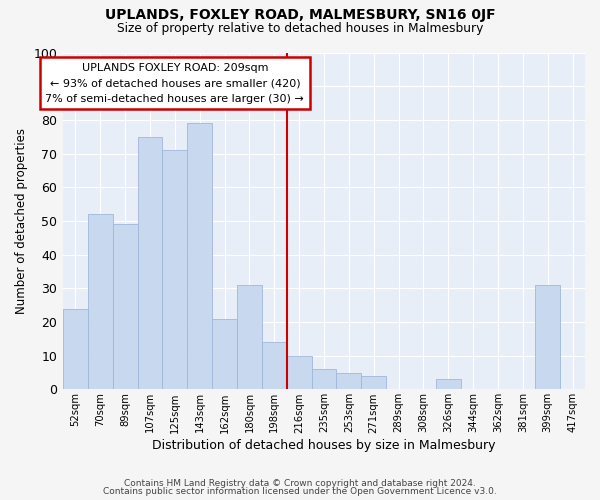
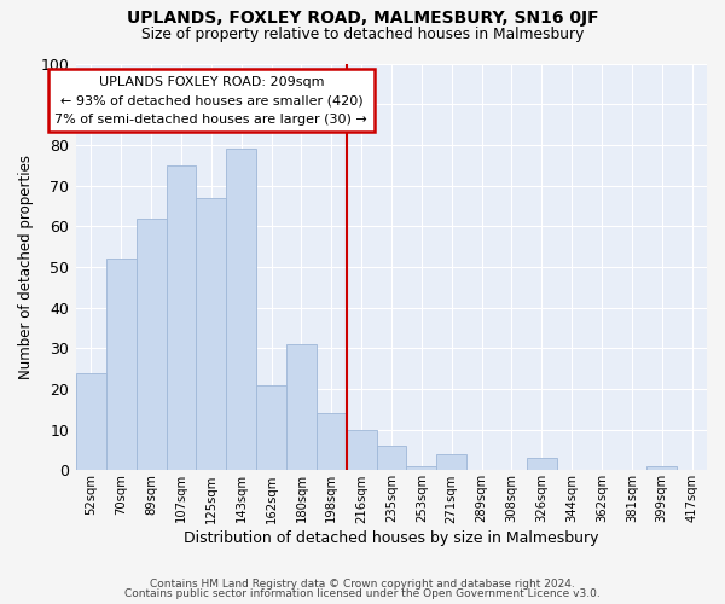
89sqm: 49 -> 62
125sqm: 71 -> 67
253sqm: 5 -> 1
399sqm: 31 -> 1
